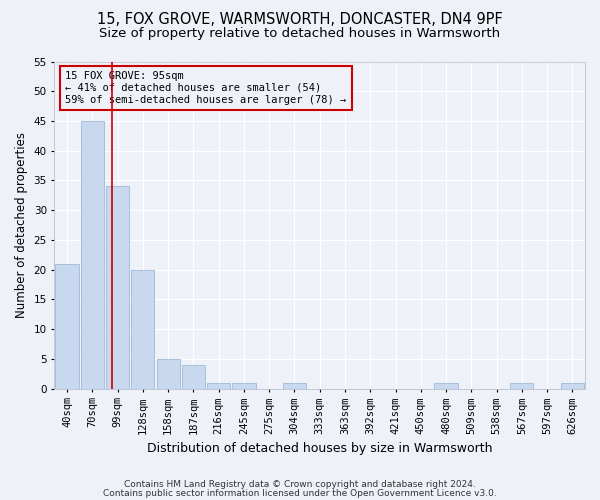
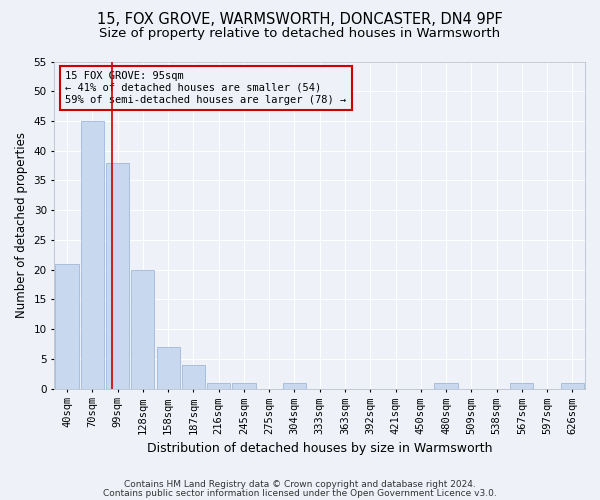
99sqm: 34 -> 38
158sqm: 5 -> 7
